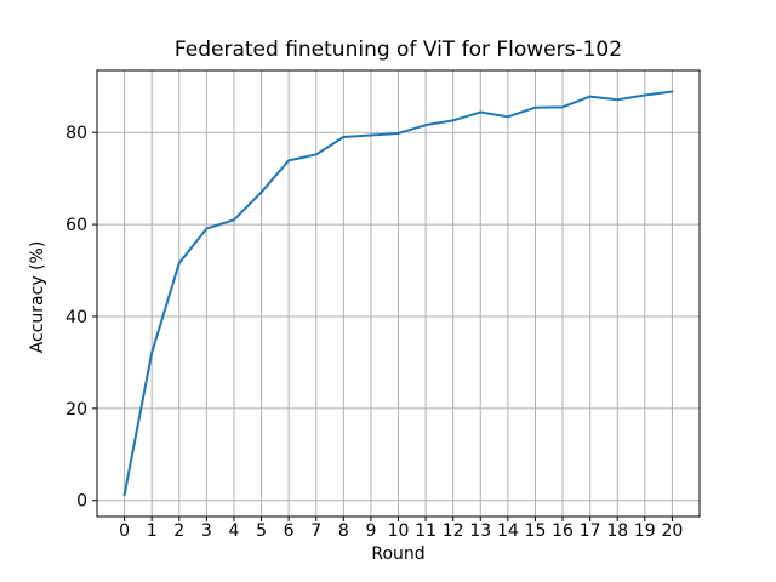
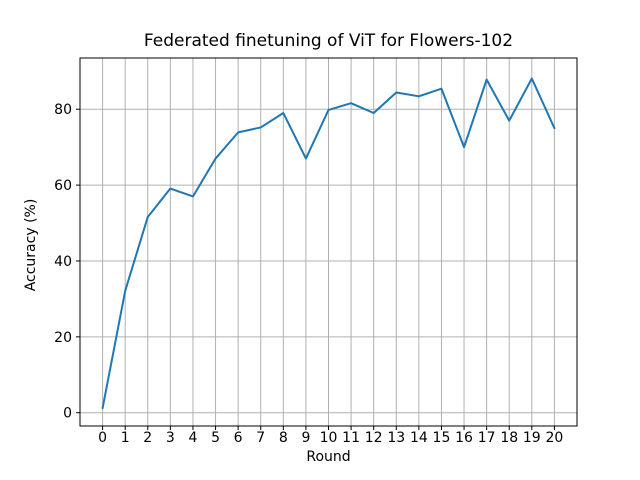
4: 61 -> 57
9: 79 -> 67
12: 83 -> 79
16: 86 -> 70
18: 87 -> 77
20: 89 -> 75
